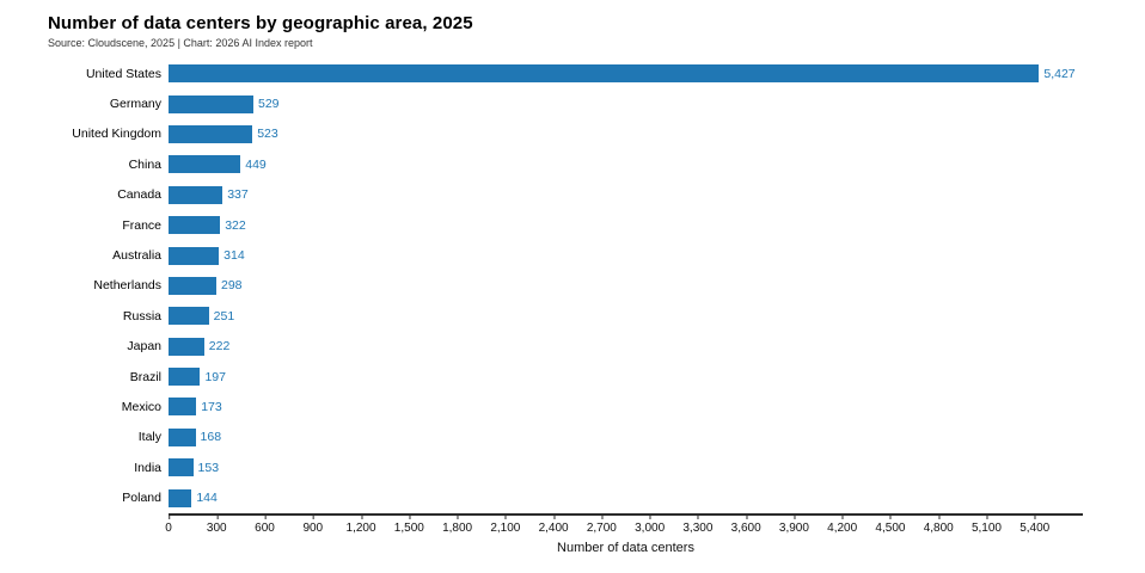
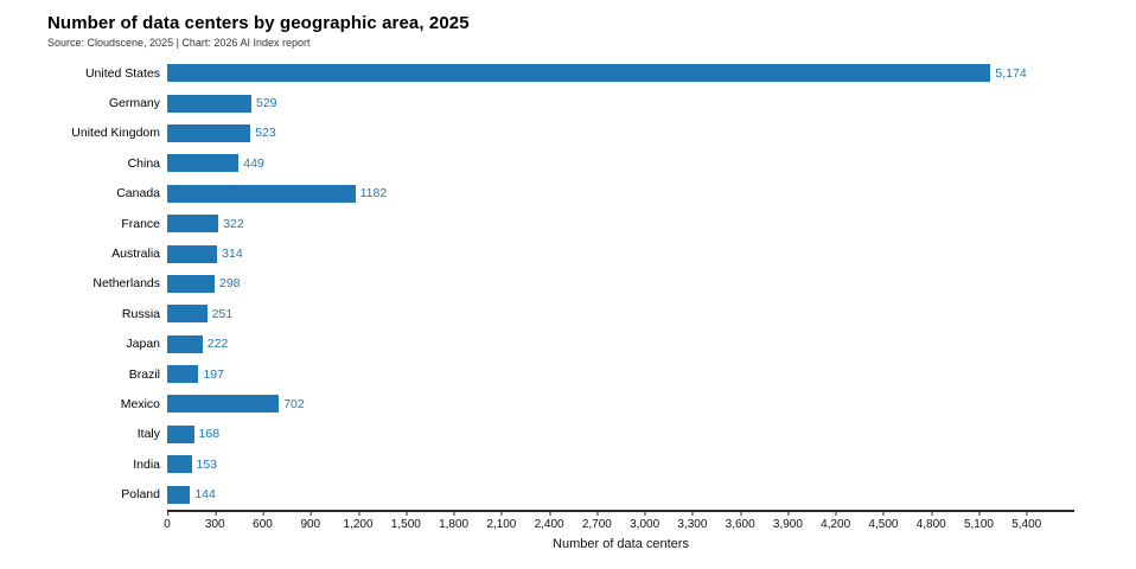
United States: 5,427 -> 5,174
Canada: 337 -> 1182
Mexico: 173 -> 702
